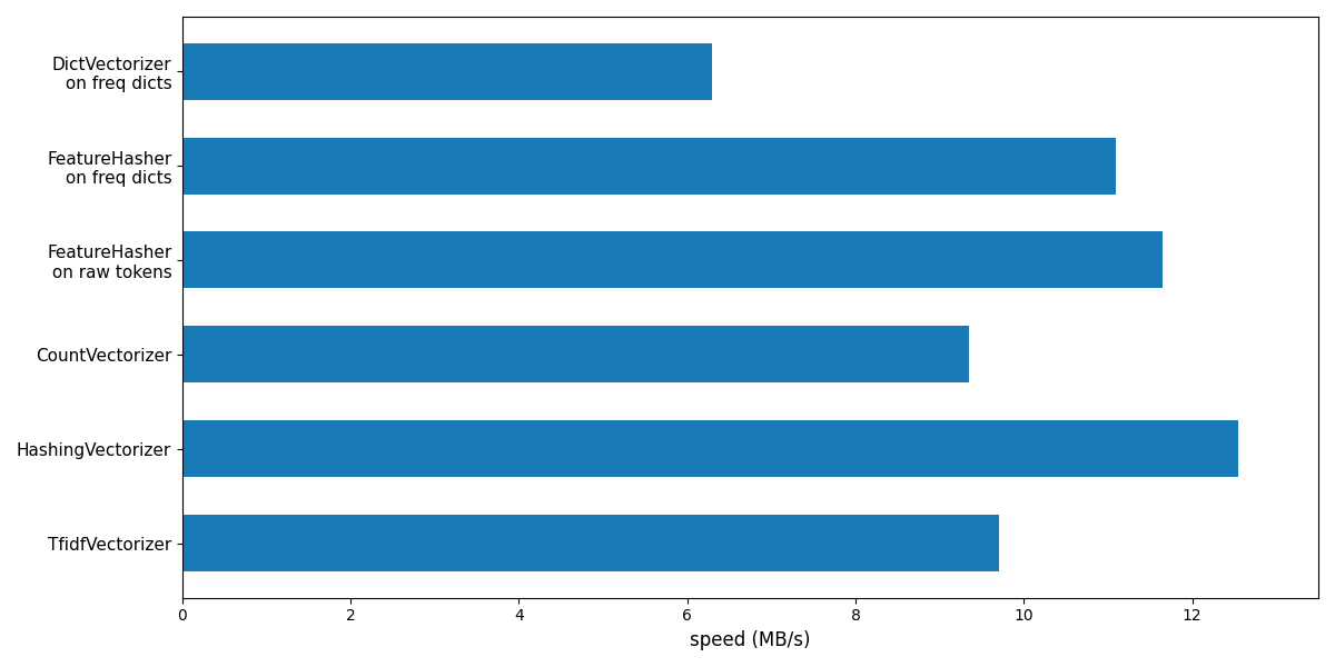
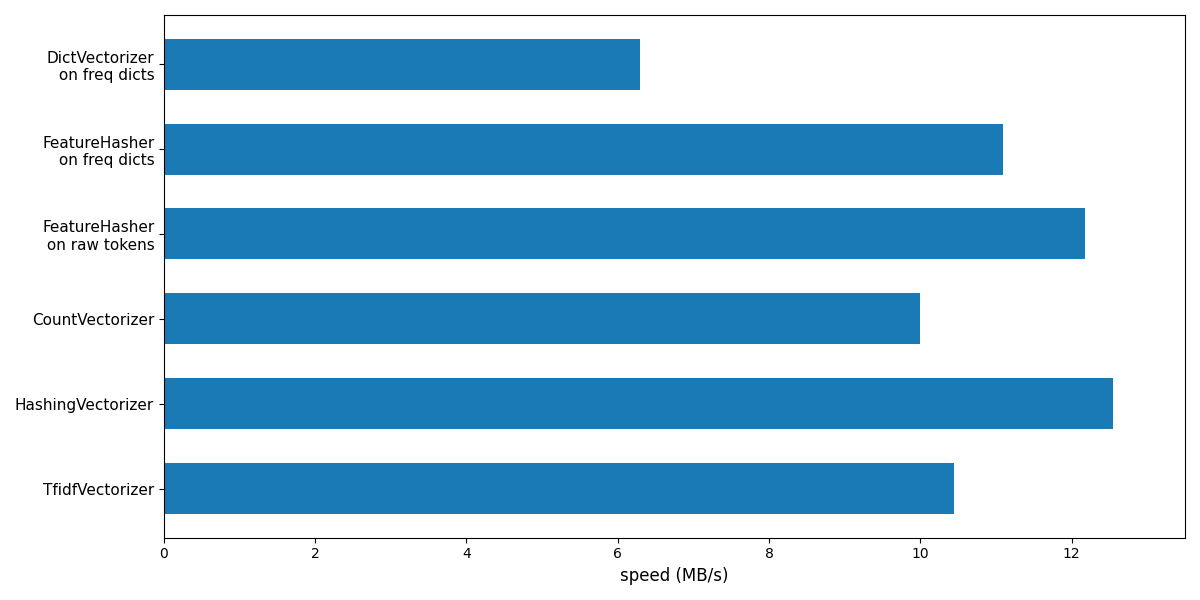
FeatureHasher on raw tokens: 11.65 -> 12.18
CountVectorizer: 9.35 -> 10.00
TfidfVectorizer: 9.70 -> 10.44
